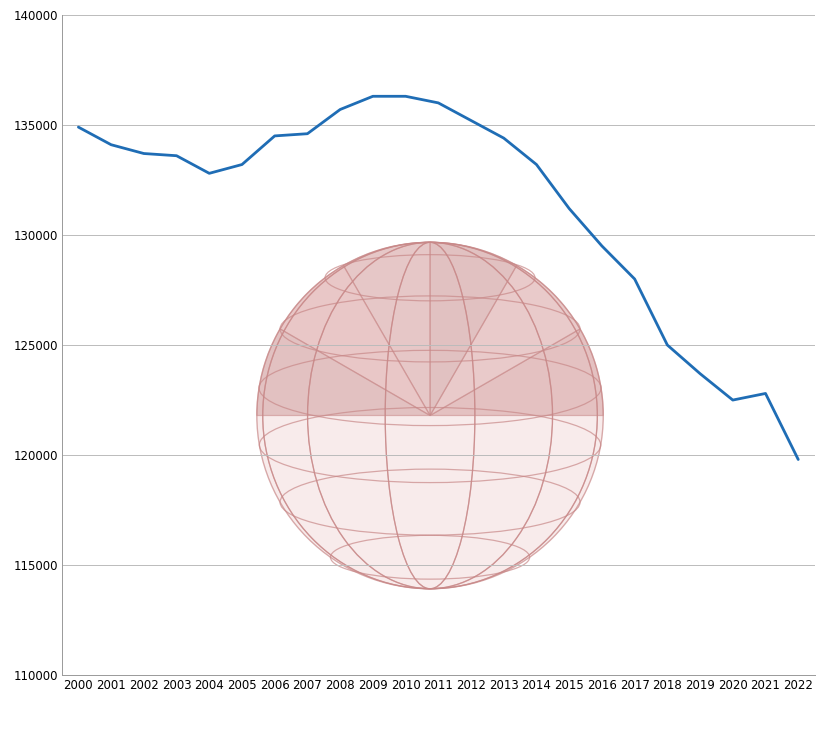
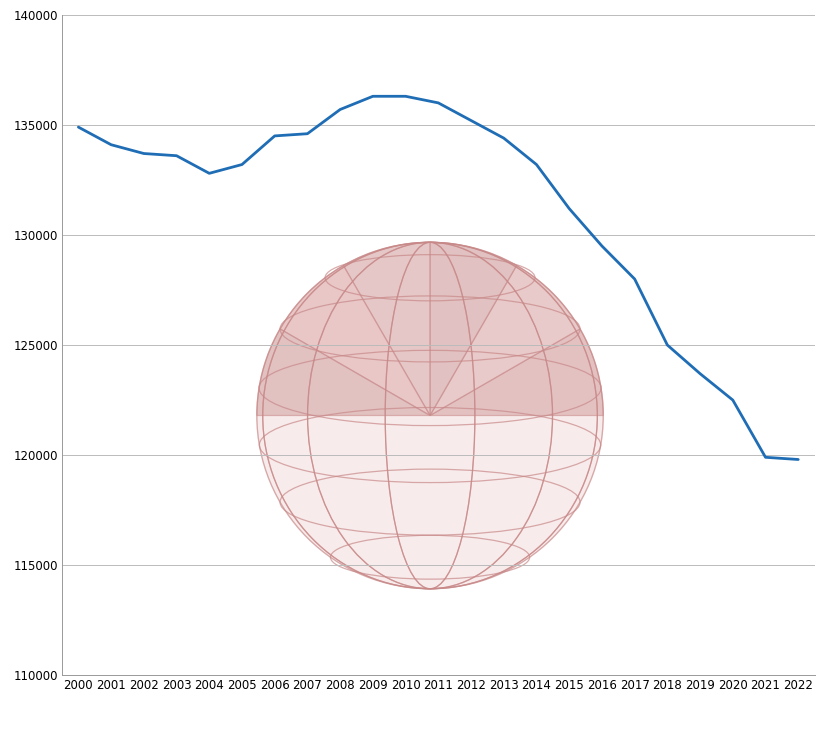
2021: 122800 -> 119900
